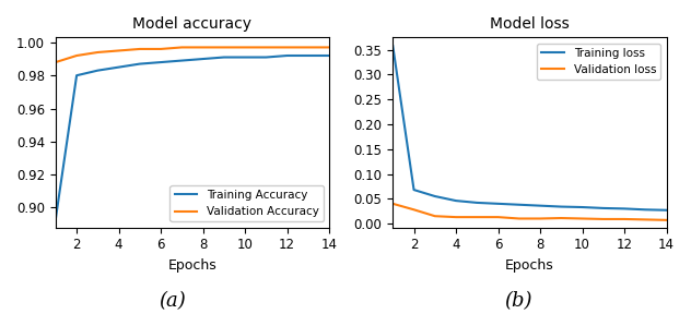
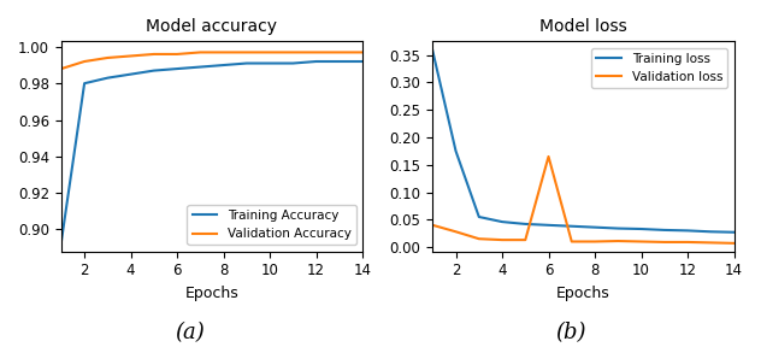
Model loss/Training loss/2: 0.068 -> 0.175
Model loss/Validation loss/6: 0.013 -> 0.165
